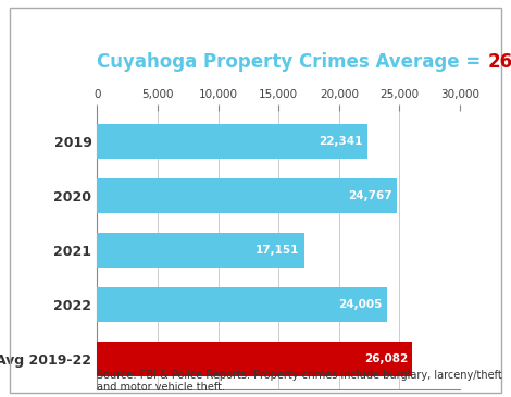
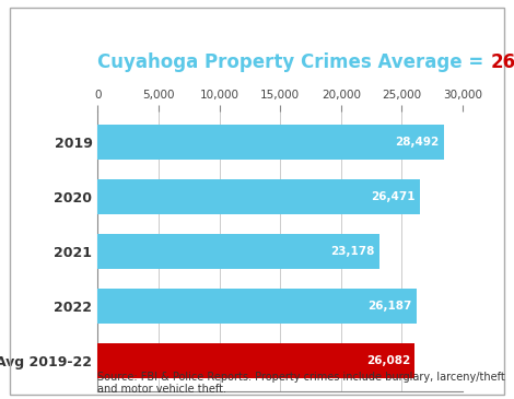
2019: 22,341 -> 28,492
2020: 24,767 -> 26,471
2021: 17,151 -> 23,178
2022: 24,005 -> 26,187
